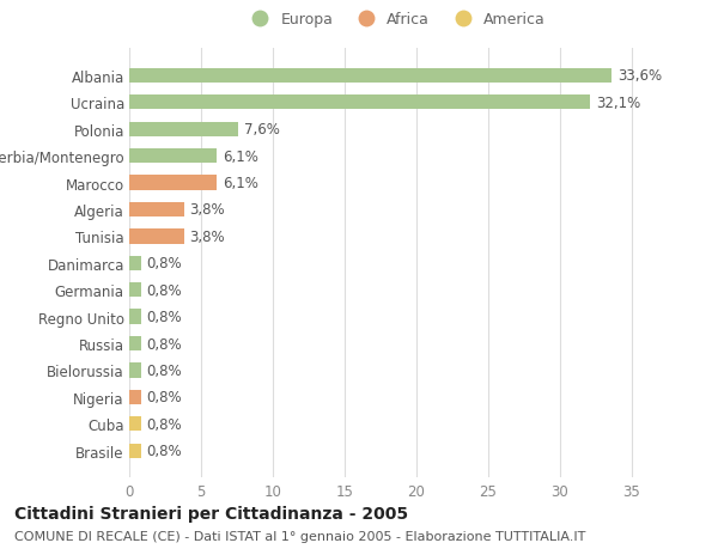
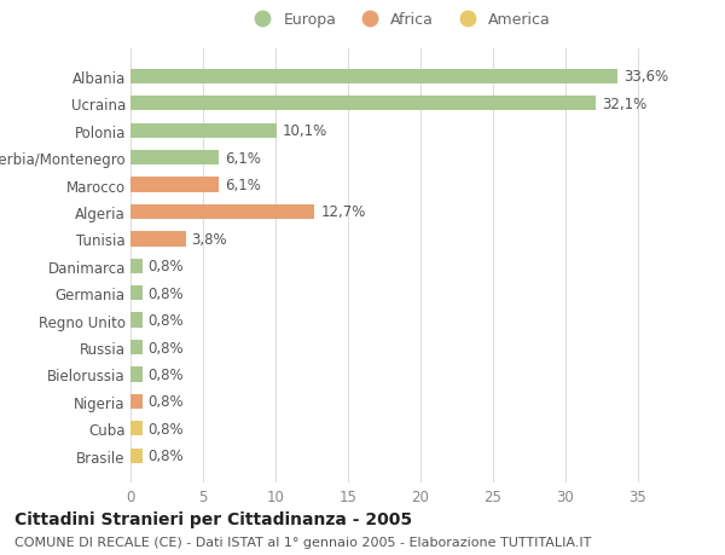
Polonia: 7,6% -> 10,1%
Algeria: 3,8% -> 12,7%
